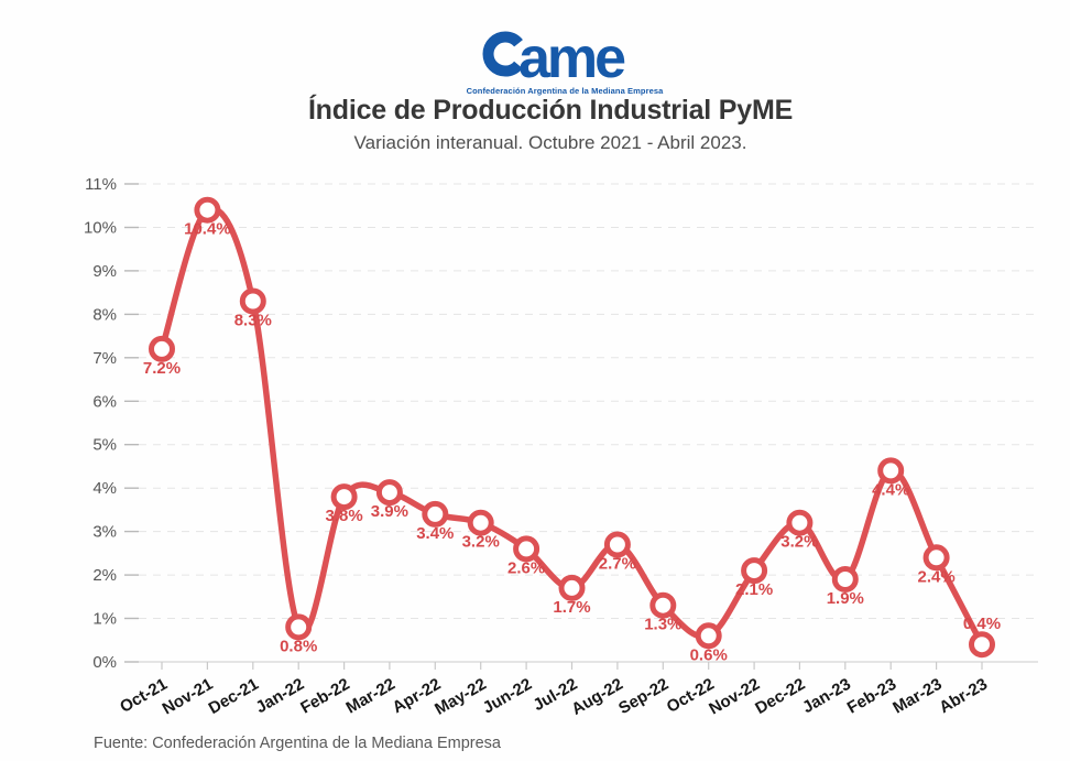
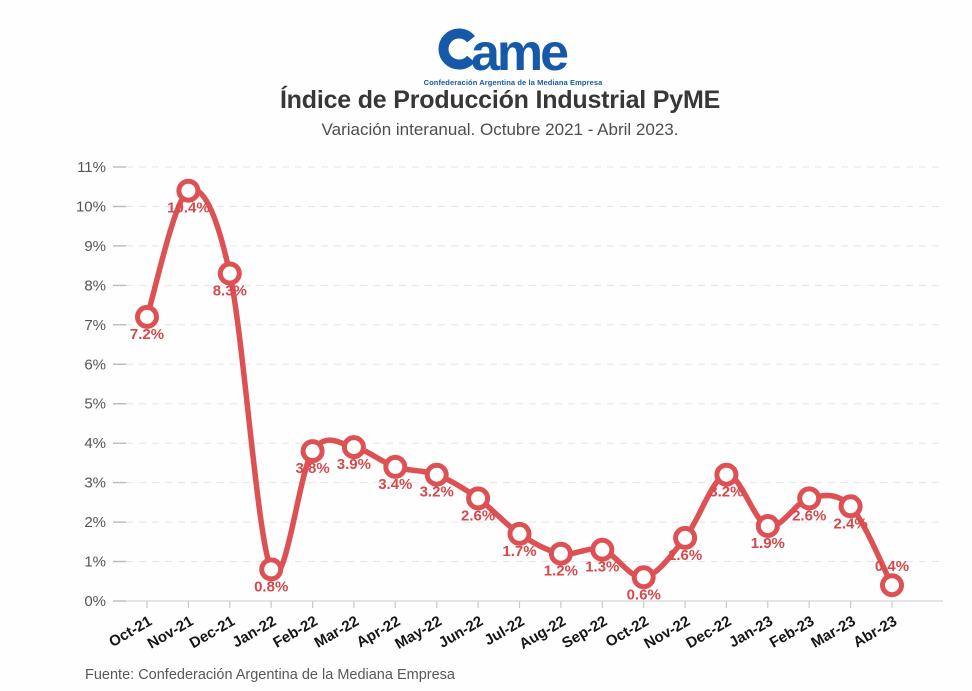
Aug-22: 2.7% -> 1.2%
Nov-22: 2.1% -> 1.6%
Feb-23: 4.4% -> 2.6%
